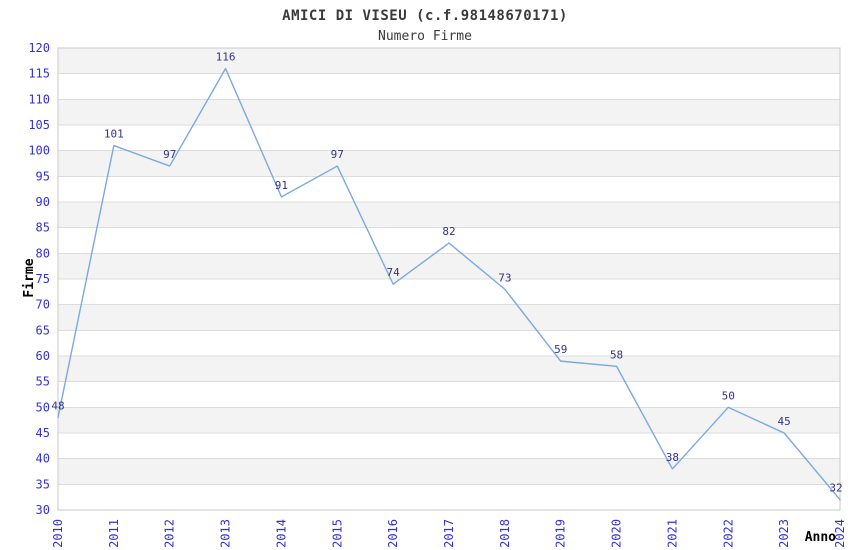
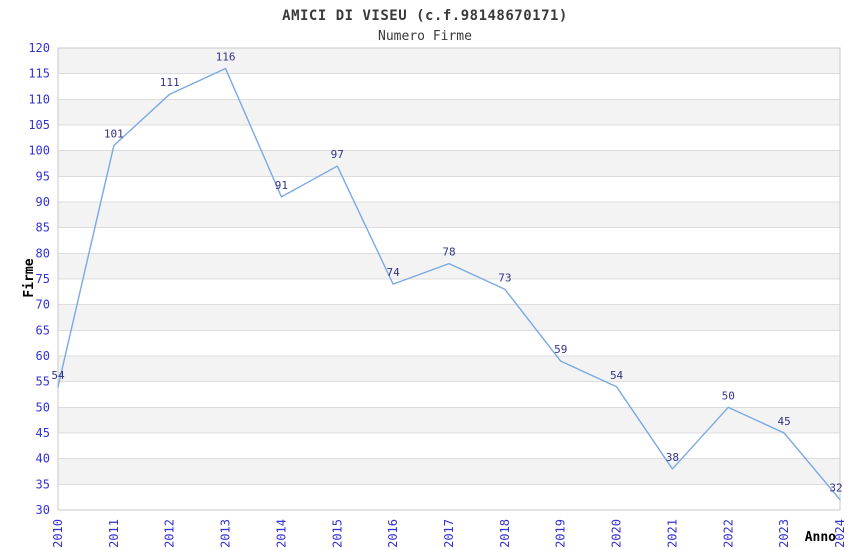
2010: 48 -> 54
2012: 97 -> 111
2017: 82 -> 78
2020: 58 -> 54
